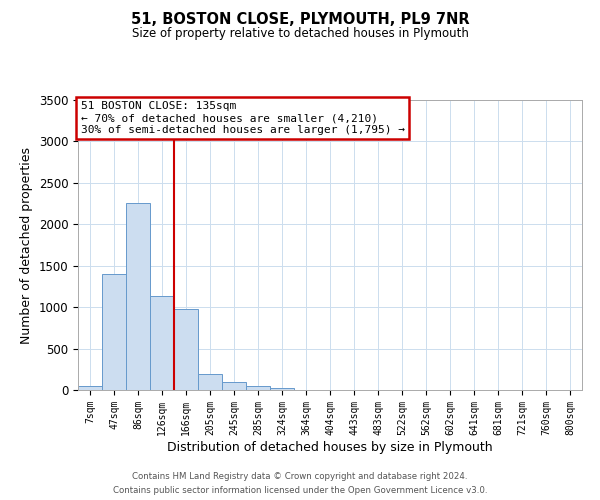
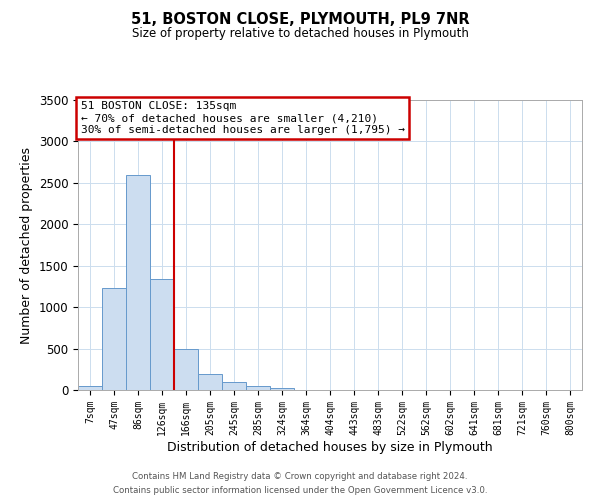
47sqm: 1400 -> 1230
86sqm: 2260 -> 2590
126sqm: 1140 -> 1340
166sqm: 980 -> 490
